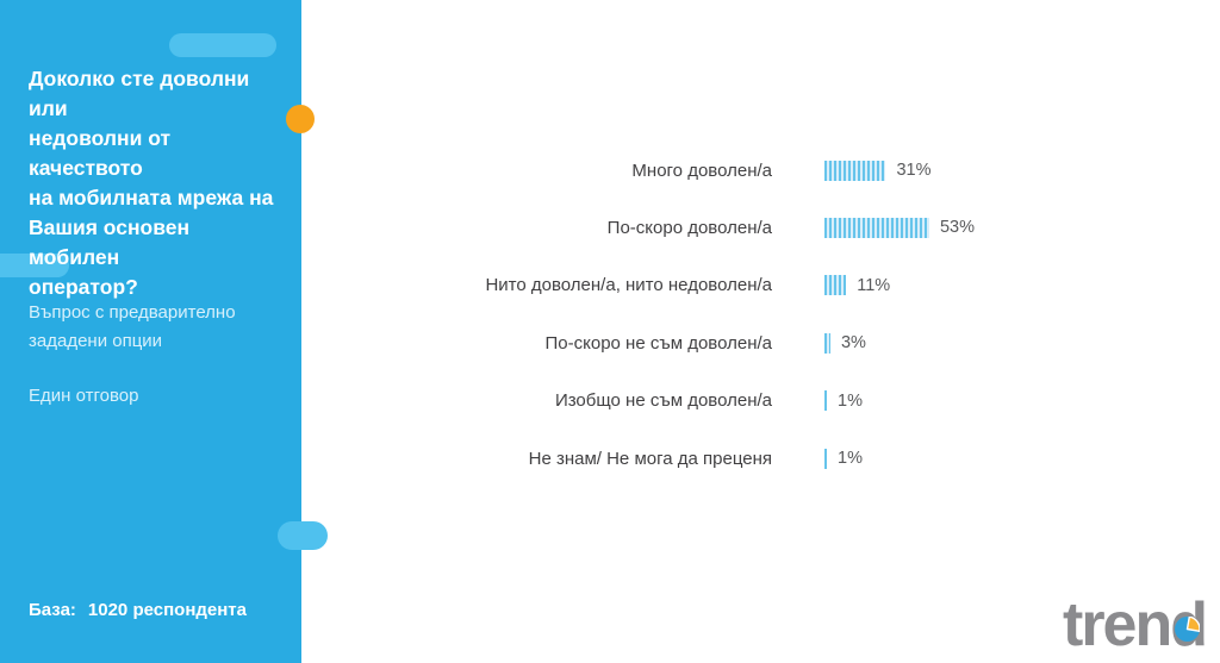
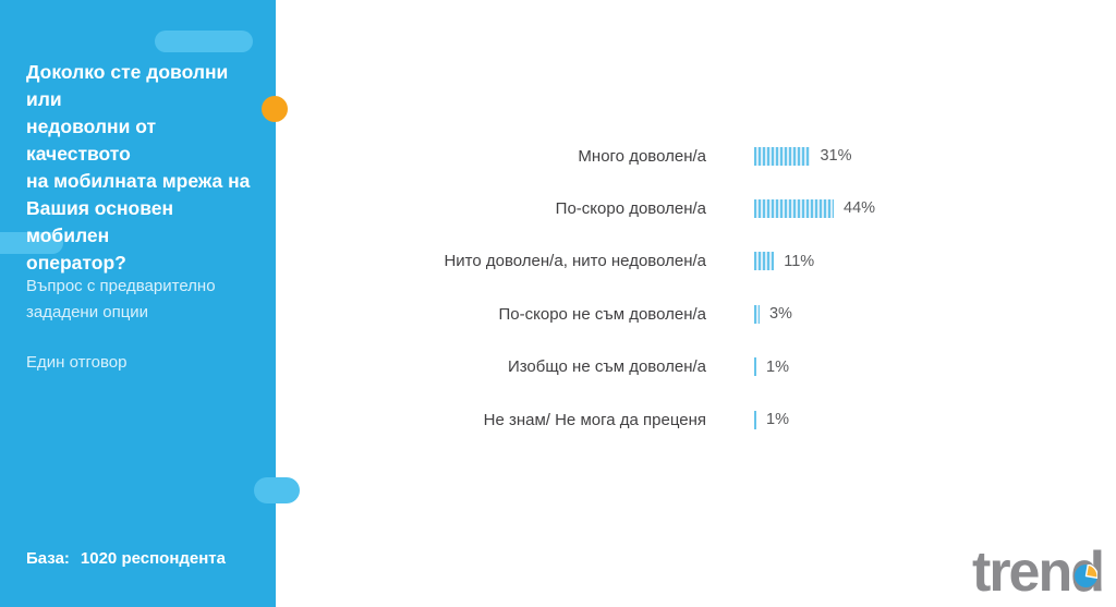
По-скоро доволен/а: 53% -> 44%
